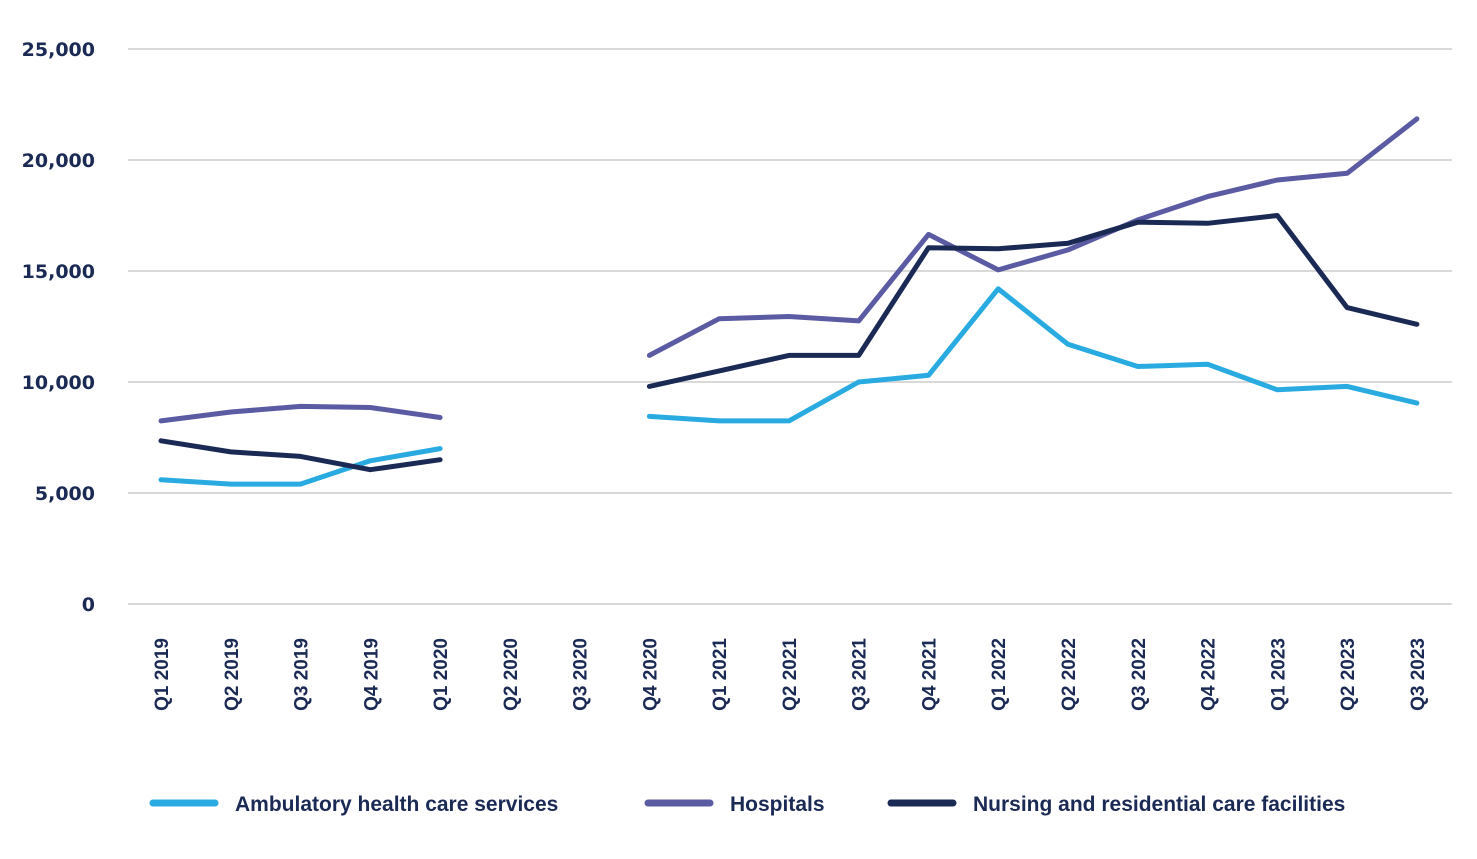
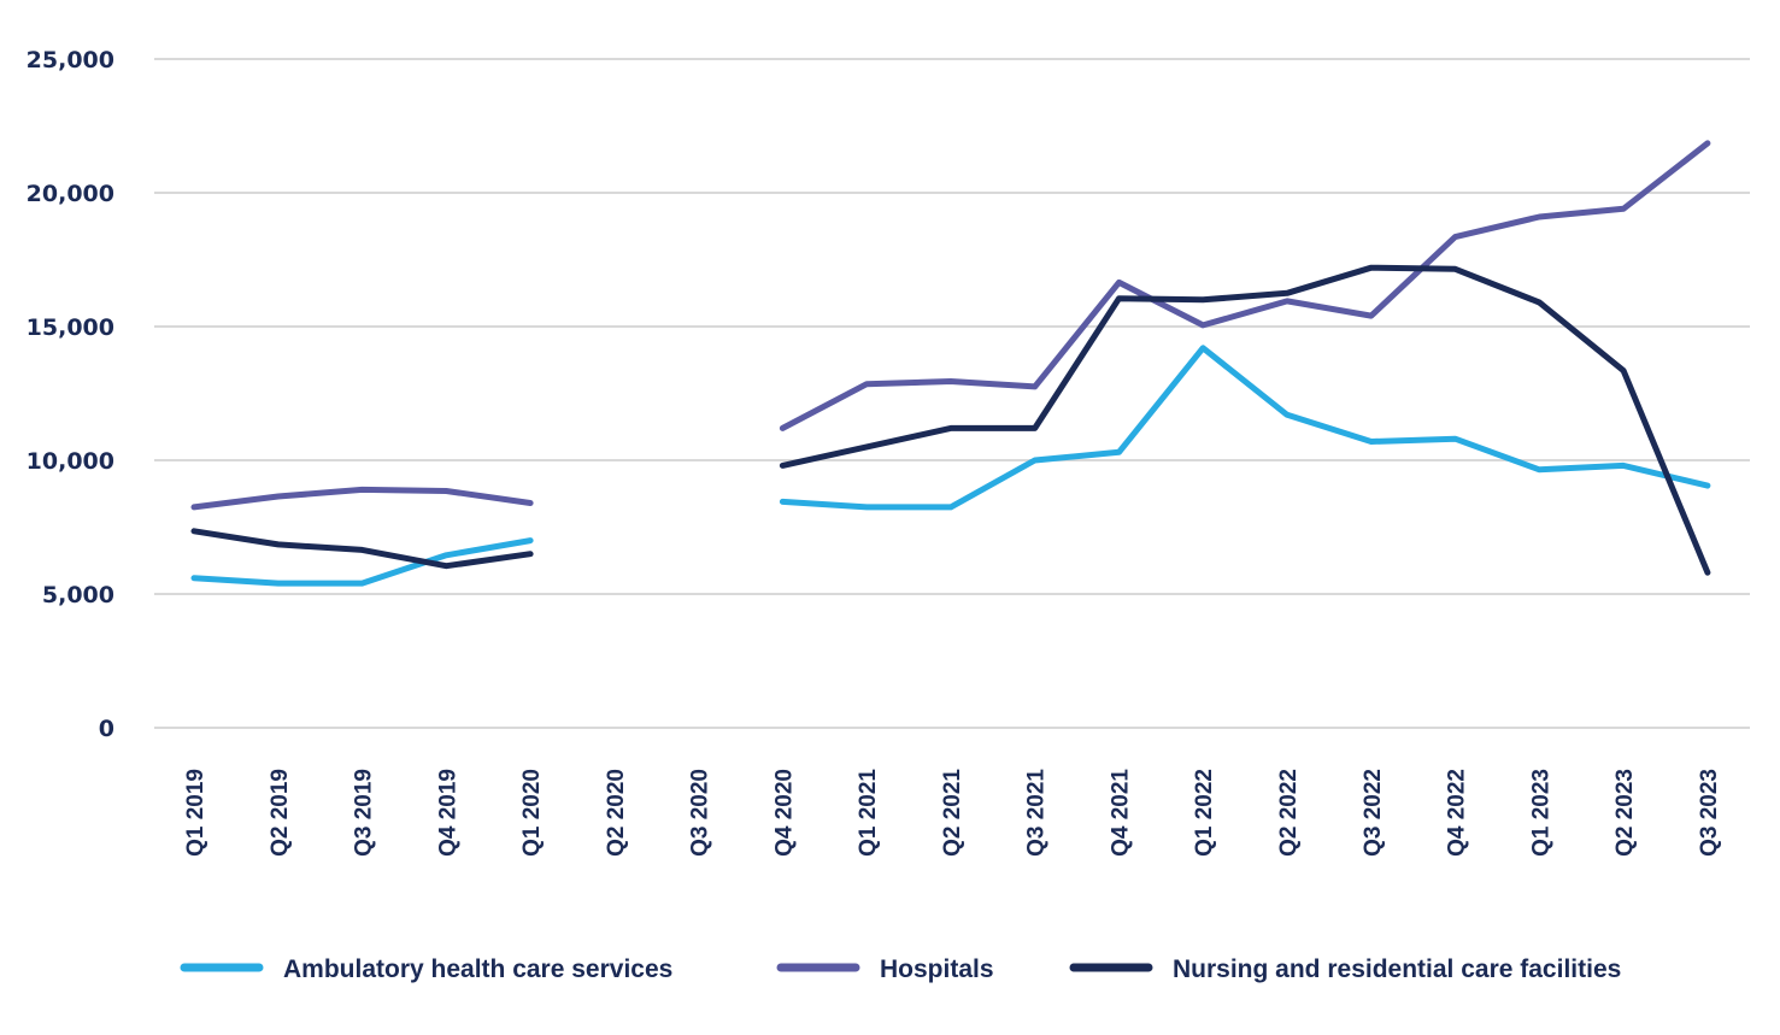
Hospitals/Q3 2022: 17300 -> 15400
Nursing and residential care facilities/Q1 2023: 17500 -> 15900
Nursing and residential care facilities/Q3 2023: 12600 -> 5800
